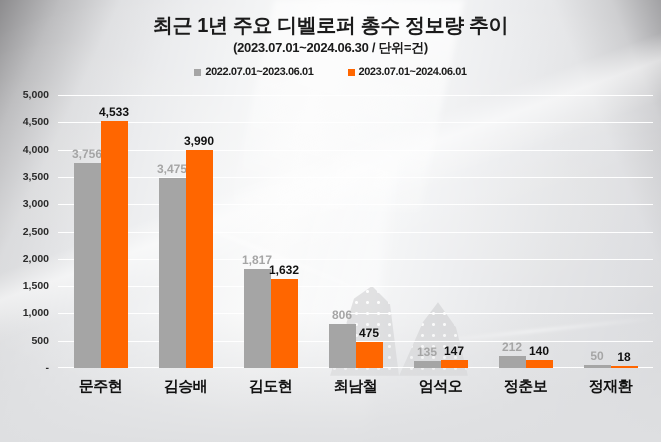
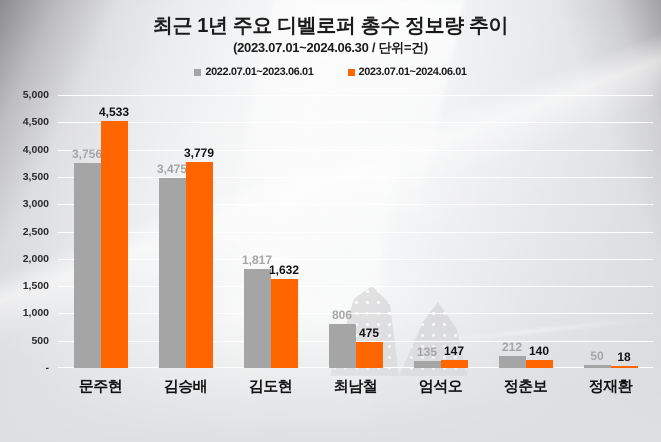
2023.07.01~2024.06.01/김승배: 3,990 -> 3,779
